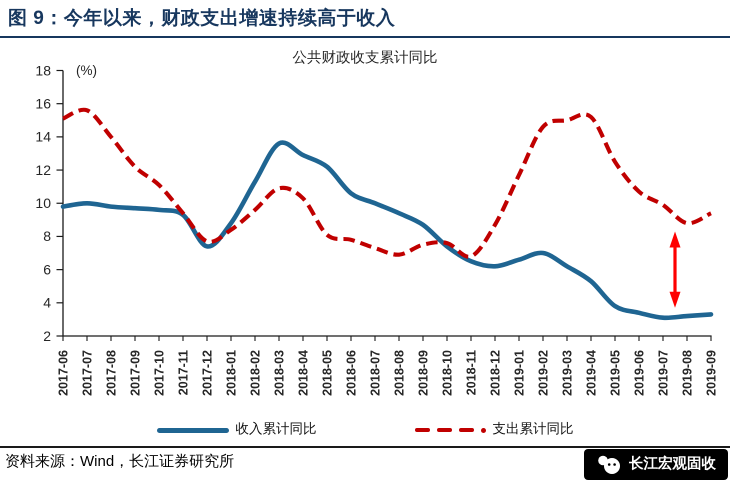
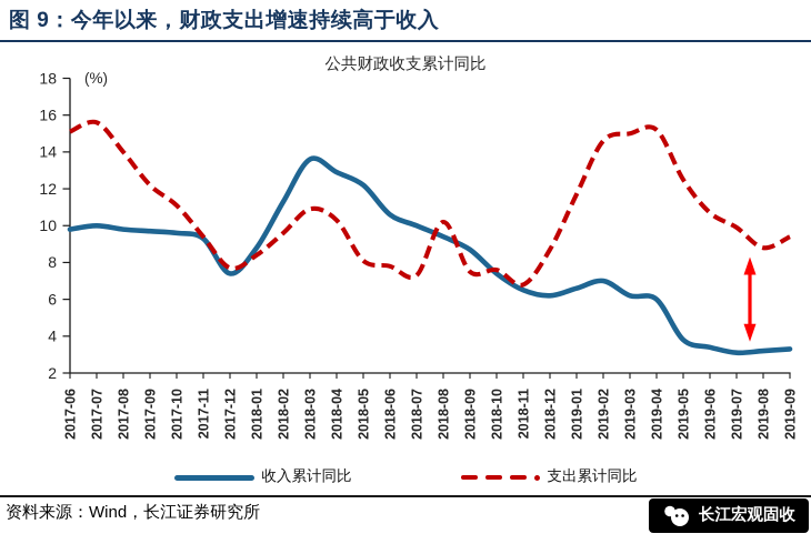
支出累计同比/2018-08: 6.9 -> 10.2
收入累计同比/2019-04: 5.3 -> 6.0
